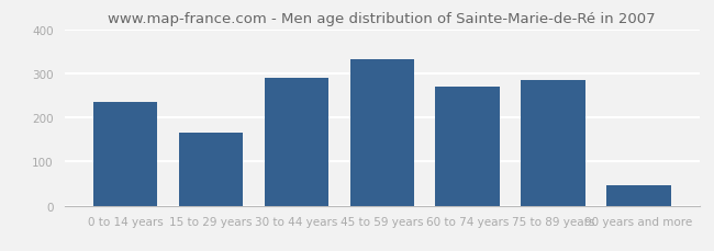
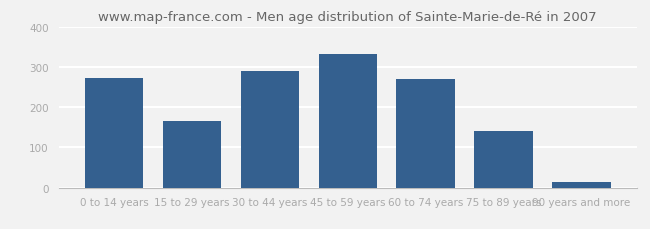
0 to 14 years: 235 -> 273
75 to 89 years: 285 -> 140
90 years and more: 45 -> 13
